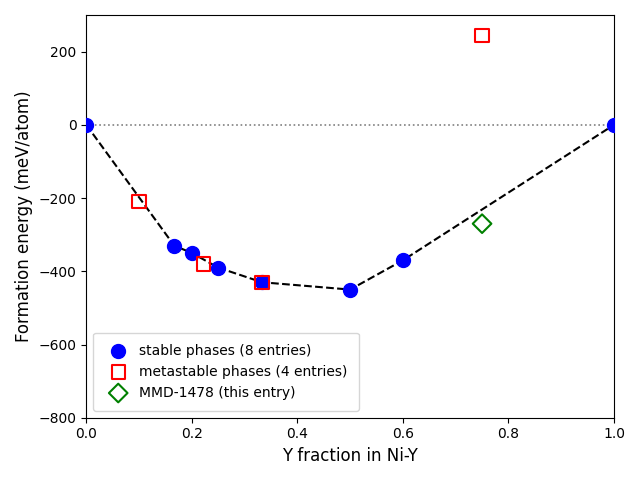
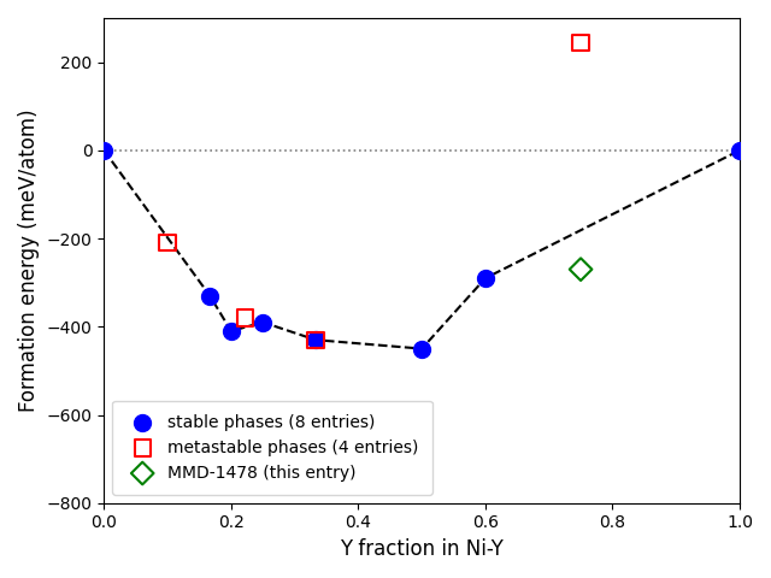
stable phases (8 entries)/0.2: -350 -> -410
stable phases (8 entries)/0.6: -370 -> -290
